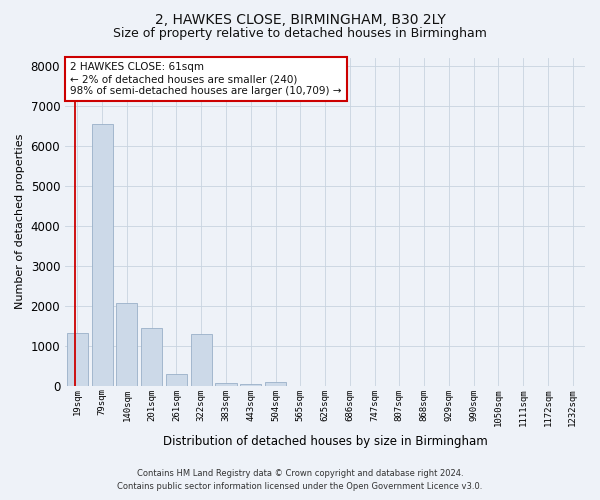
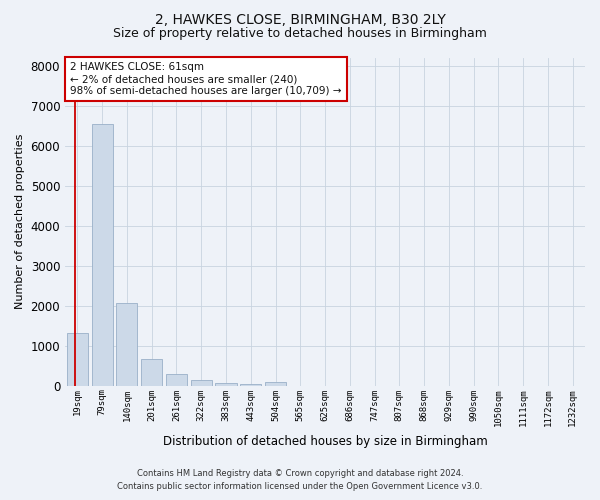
201sqm: 1450 -> 680
322sqm: 1300 -> 140
